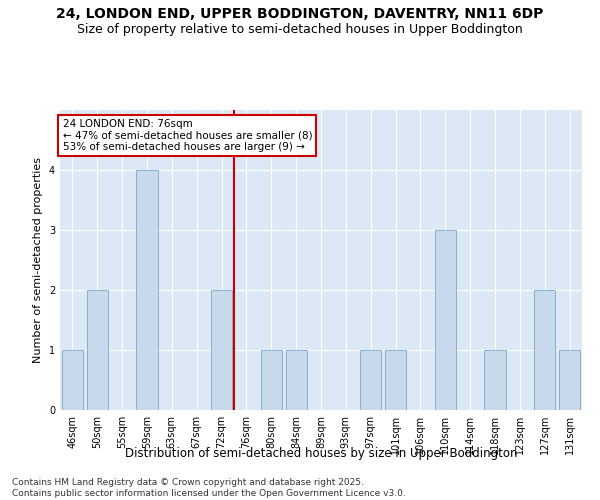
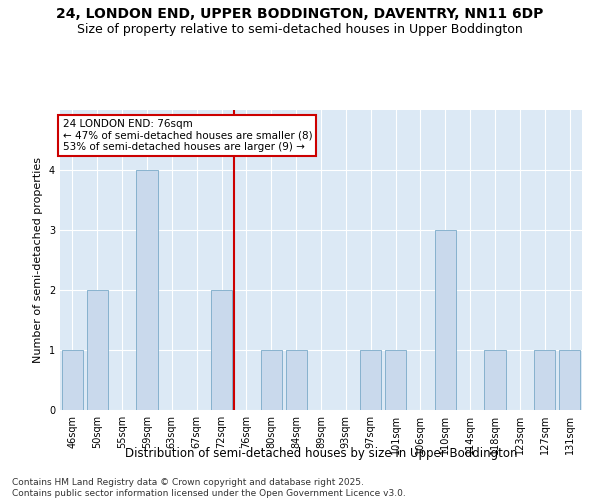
127sqm: 2 -> 1
